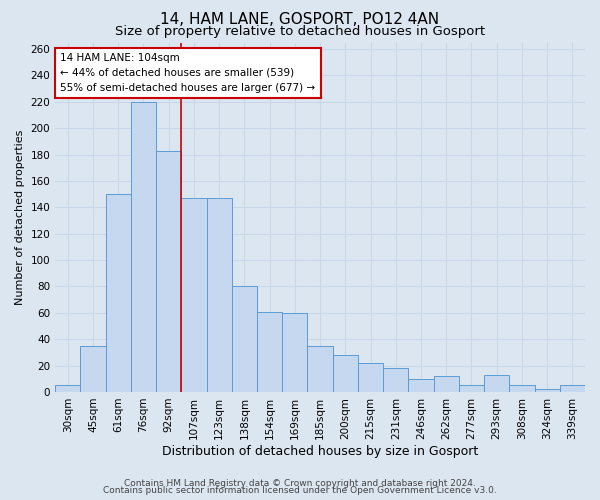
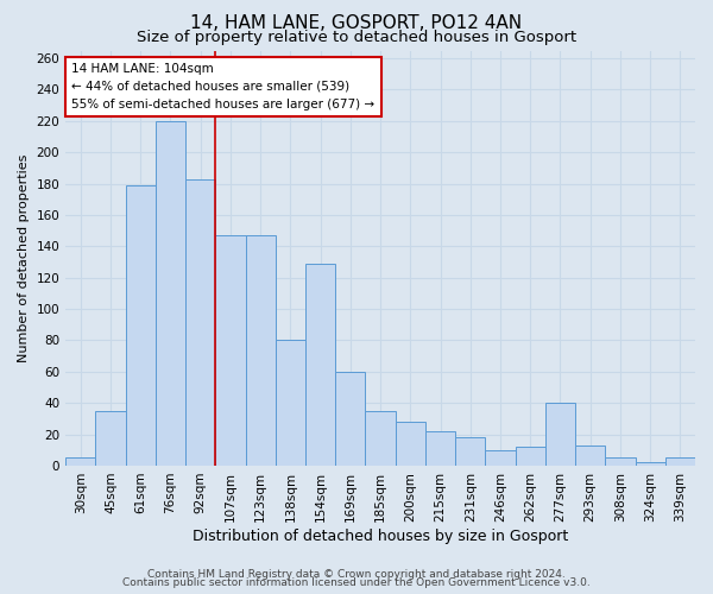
61sqm: 150 -> 179
154sqm: 61 -> 129
277sqm: 5 -> 40
